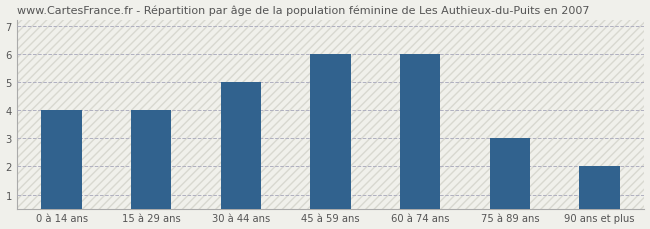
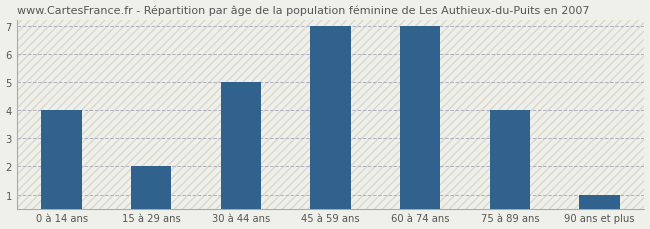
15 à 29 ans: 4 -> 2
45 à 59 ans: 6 -> 7
60 à 74 ans: 6 -> 7
75 à 89 ans: 3 -> 4
90 ans et plus: 2 -> 1
